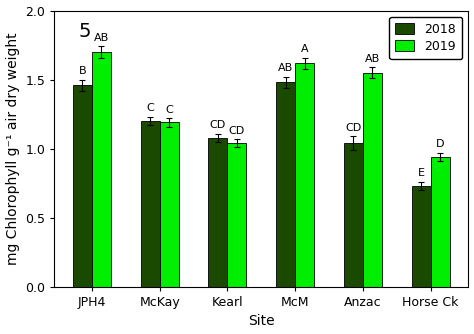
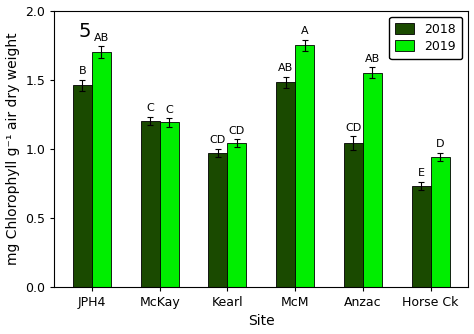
2018/Kearl: 1.08 -> 0.97
2019/McM: 1.62 -> 1.75
